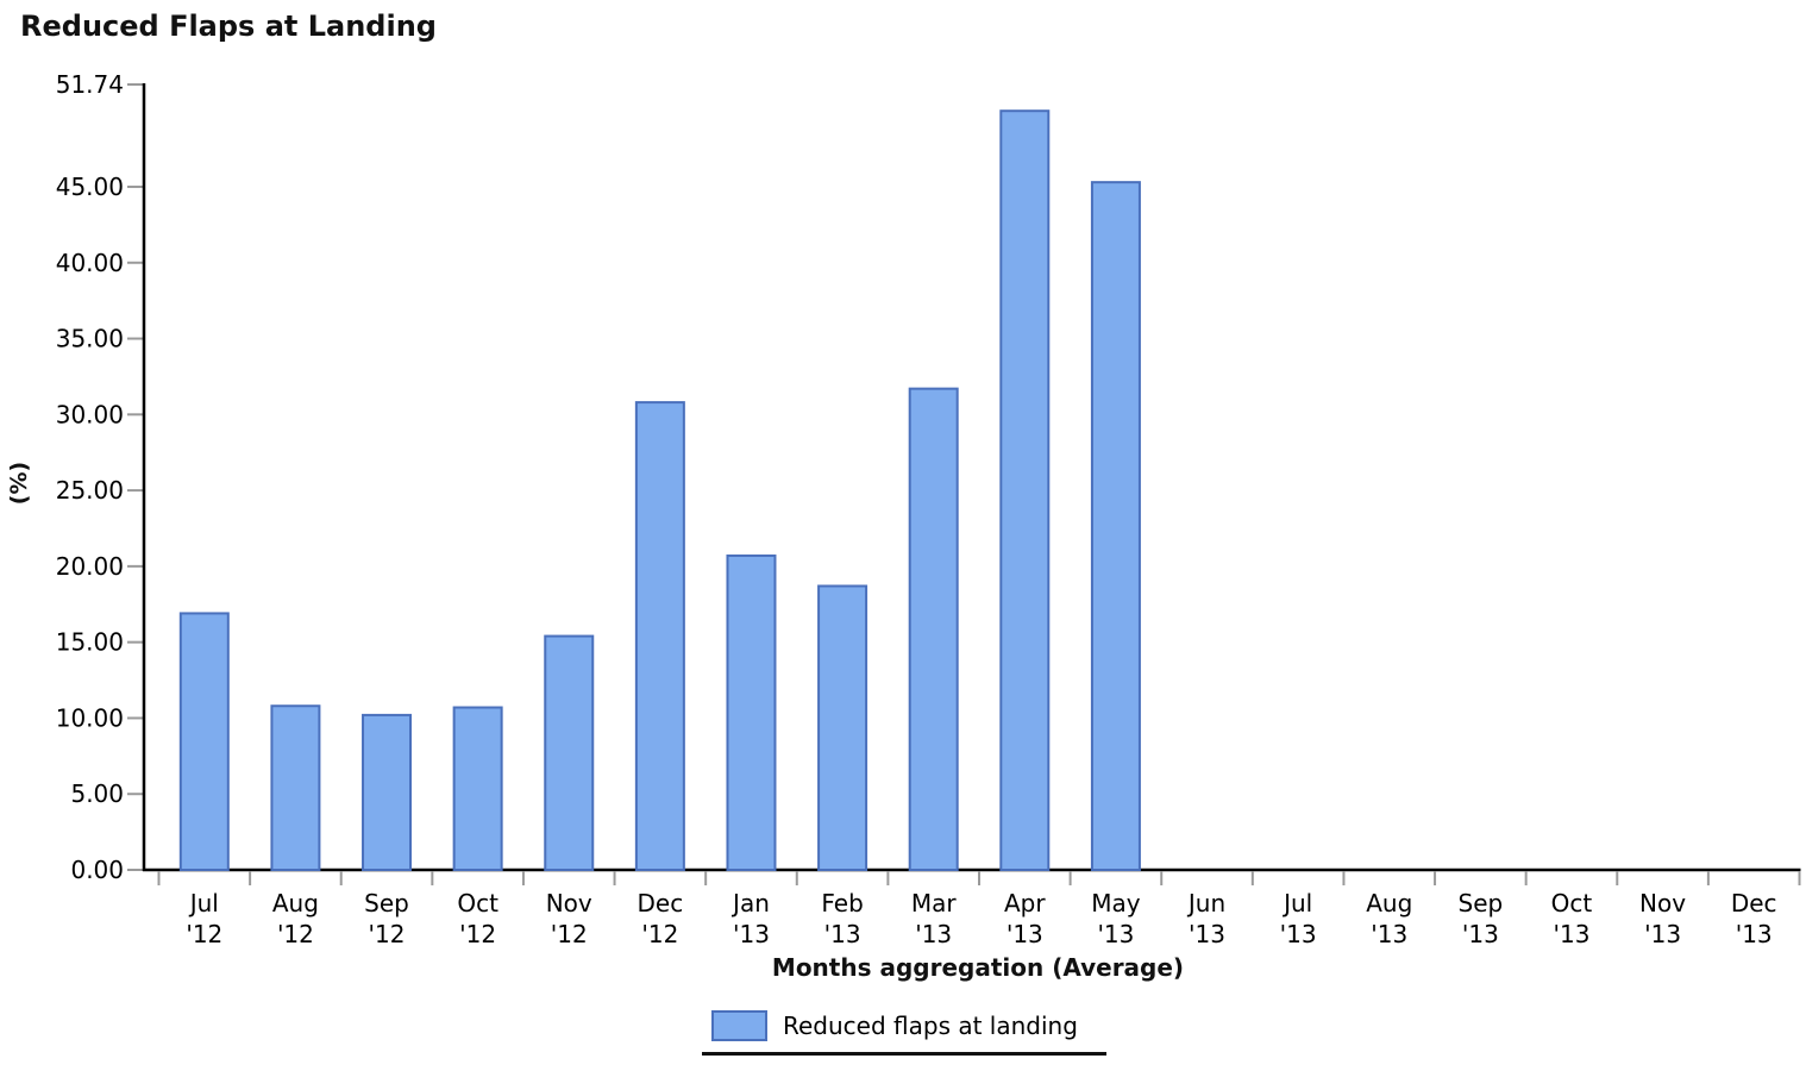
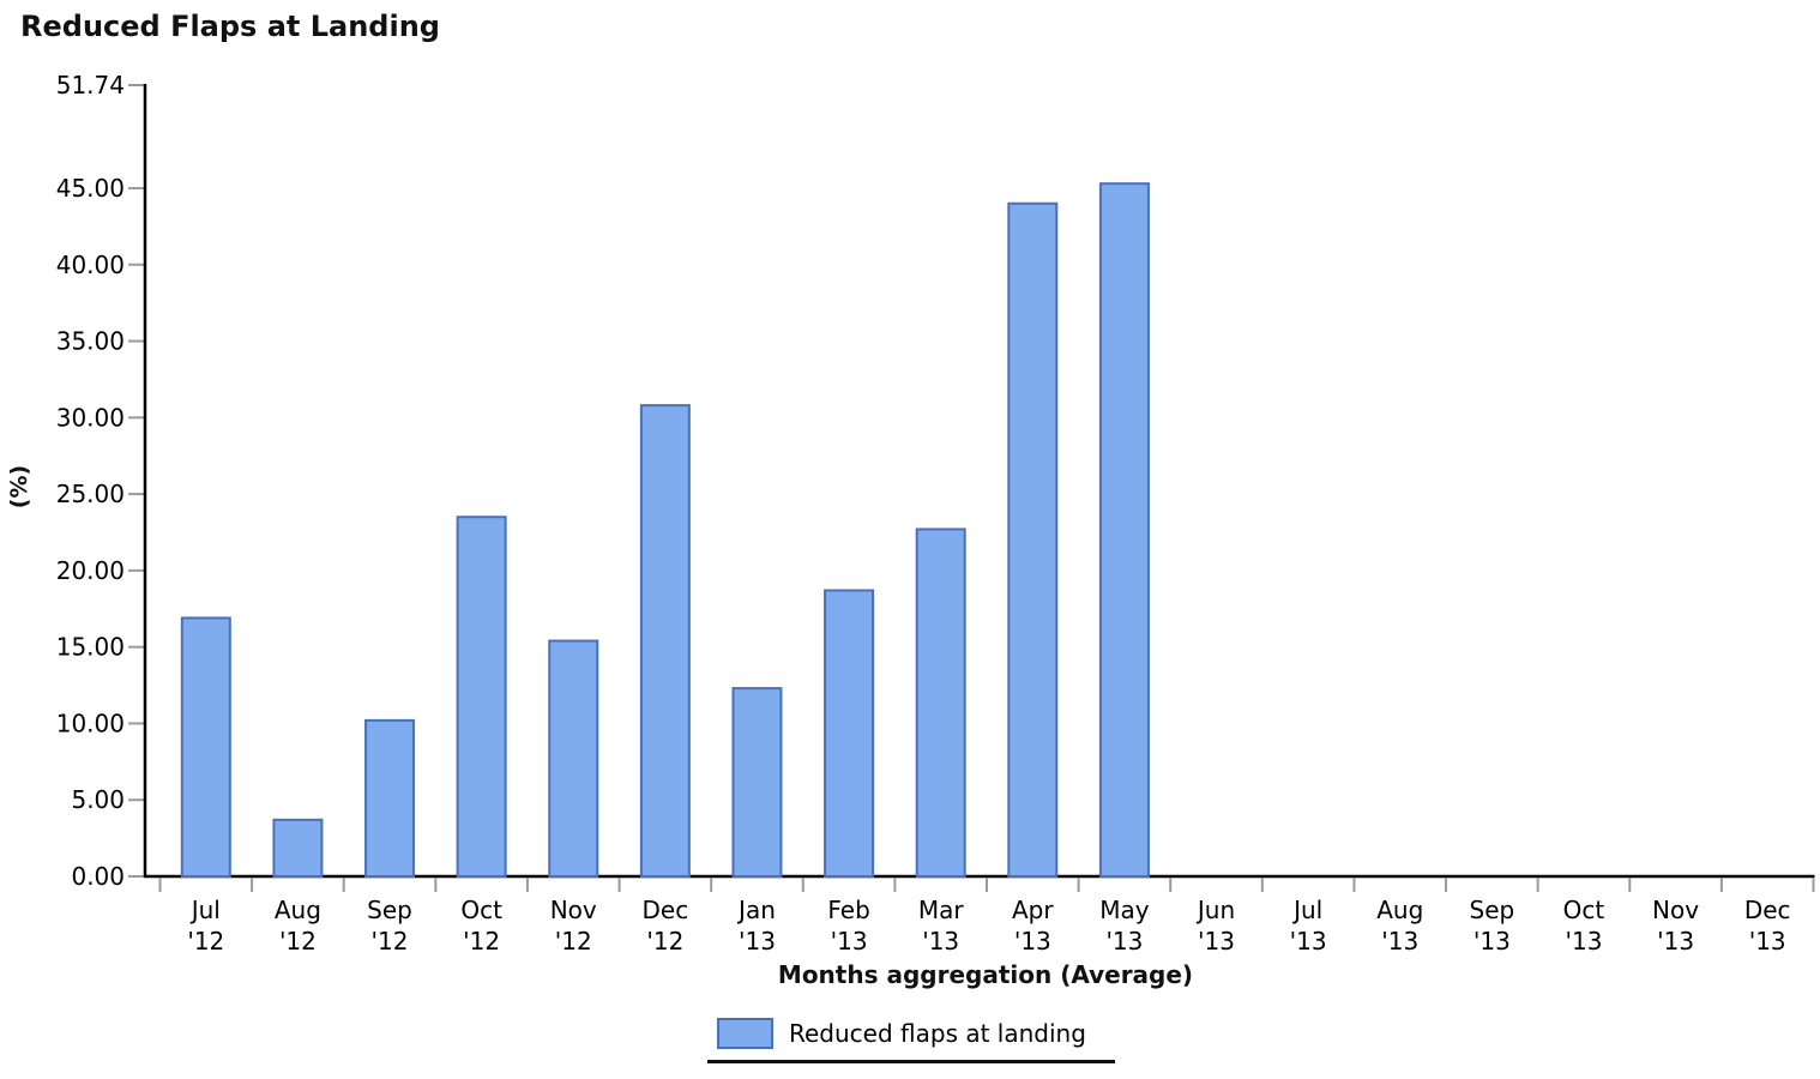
Aug '12: 10.8 -> 3.7
Oct '12: 10.7 -> 23.5
Jan '13: 20.7 -> 12.3
Mar '13: 31.7 -> 22.7
Apr '13: 50.0 -> 44.0
